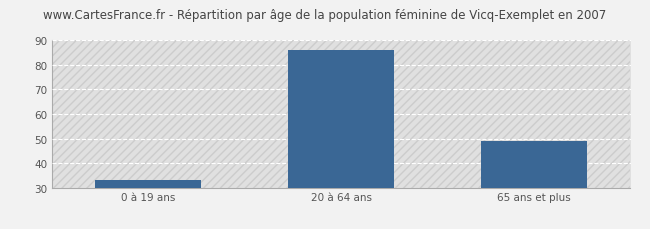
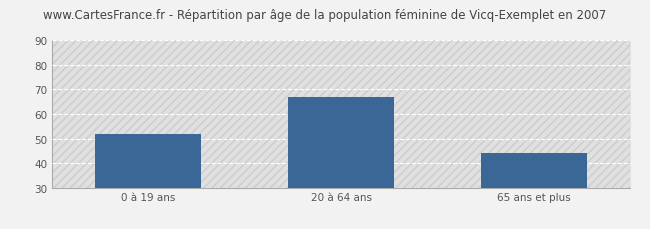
0 à 19 ans: 33 -> 52
20 à 64 ans: 86 -> 67
65 ans et plus: 49 -> 44
